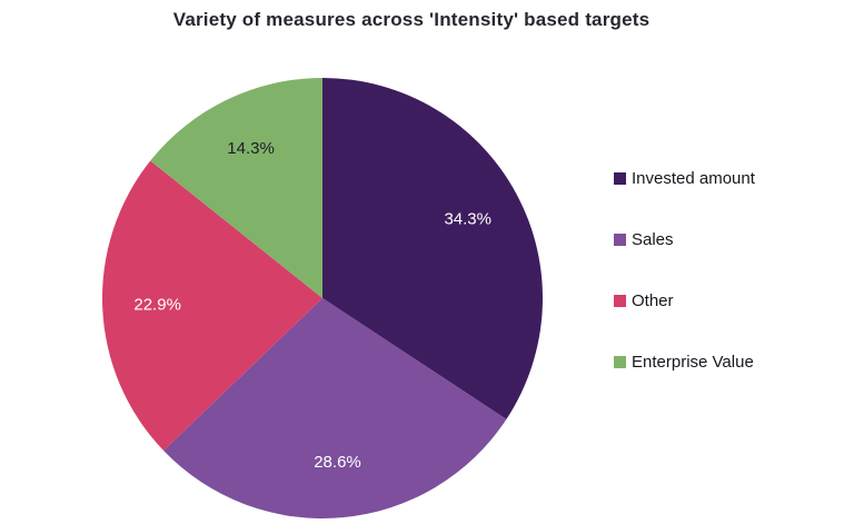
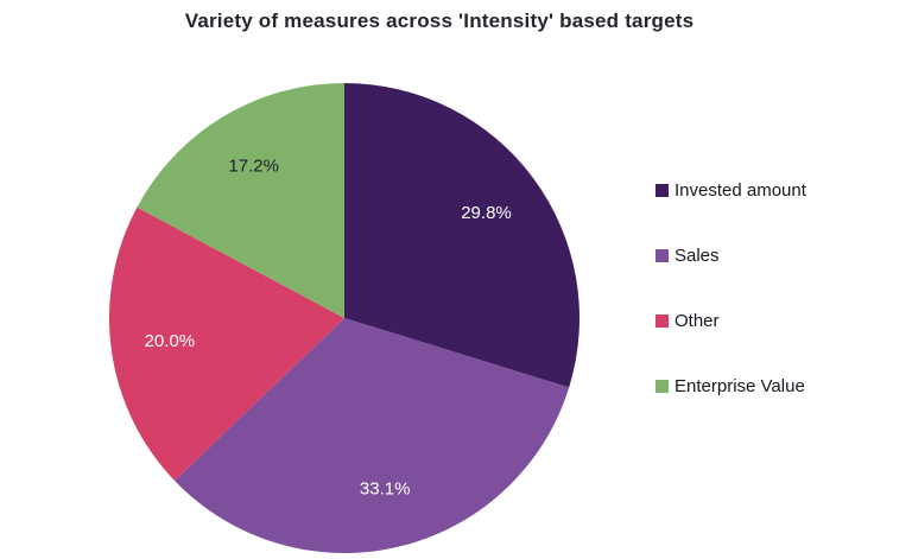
Invested amount: 34.3% -> 29.8%
Sales: 28.6% -> 33.1%
Other: 22.9% -> 20.0%
Enterprise Value: 14.3% -> 17.2%
